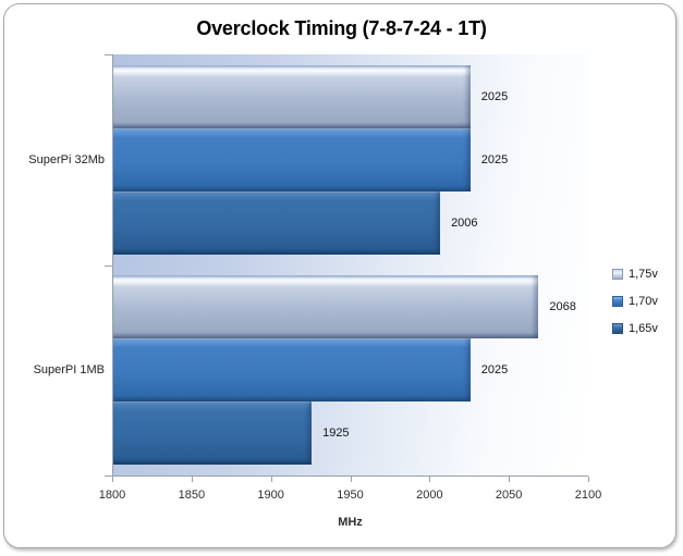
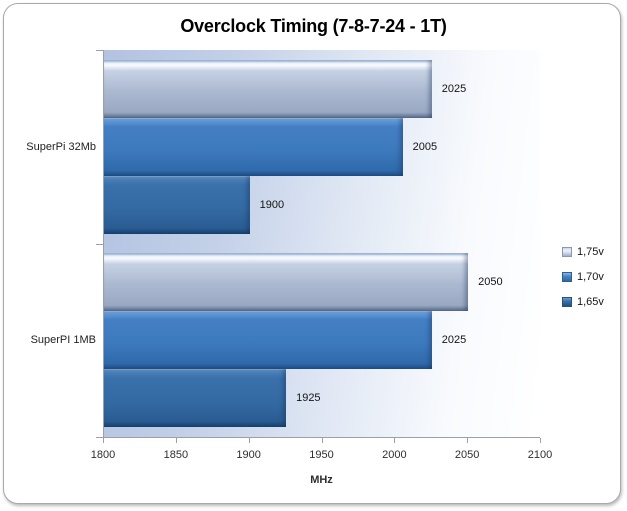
1,70v/SuperPi 32Mb: 2025 -> 2005
1,65v/SuperPi 32Mb: 2006 -> 1900
1,75v/SuperPI 1MB: 2068 -> 2050
